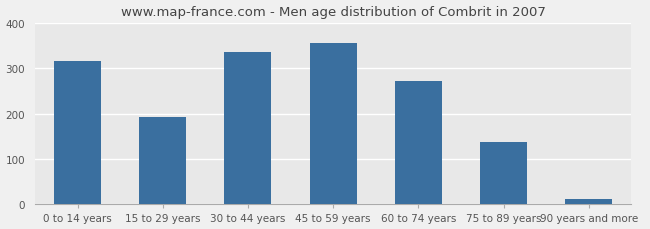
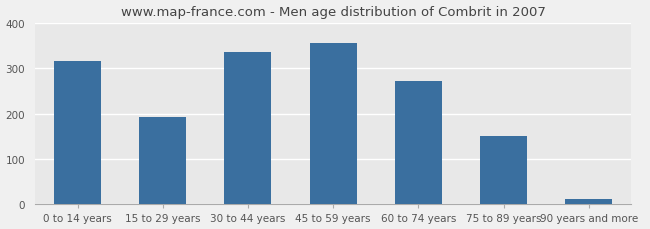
75 to 89 years: 137 -> 150
